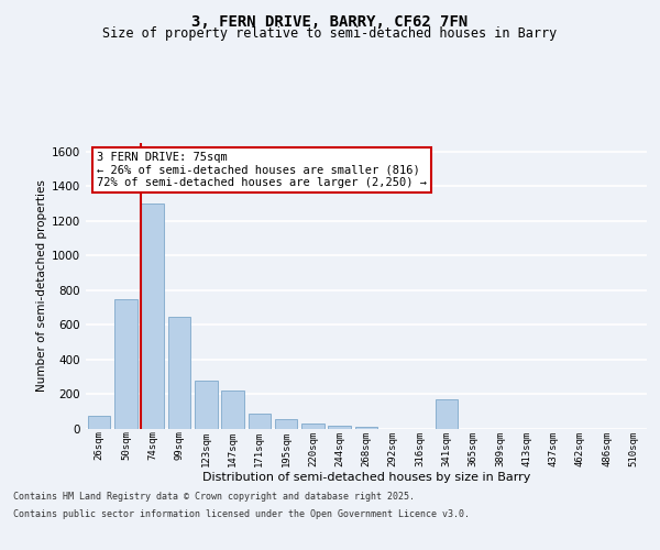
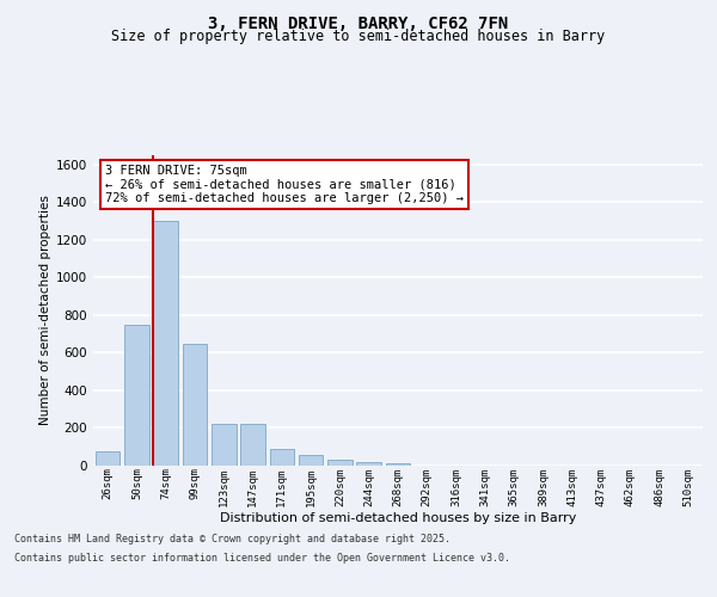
123sqm: 280 -> 220
341sqm: 170 -> 0
